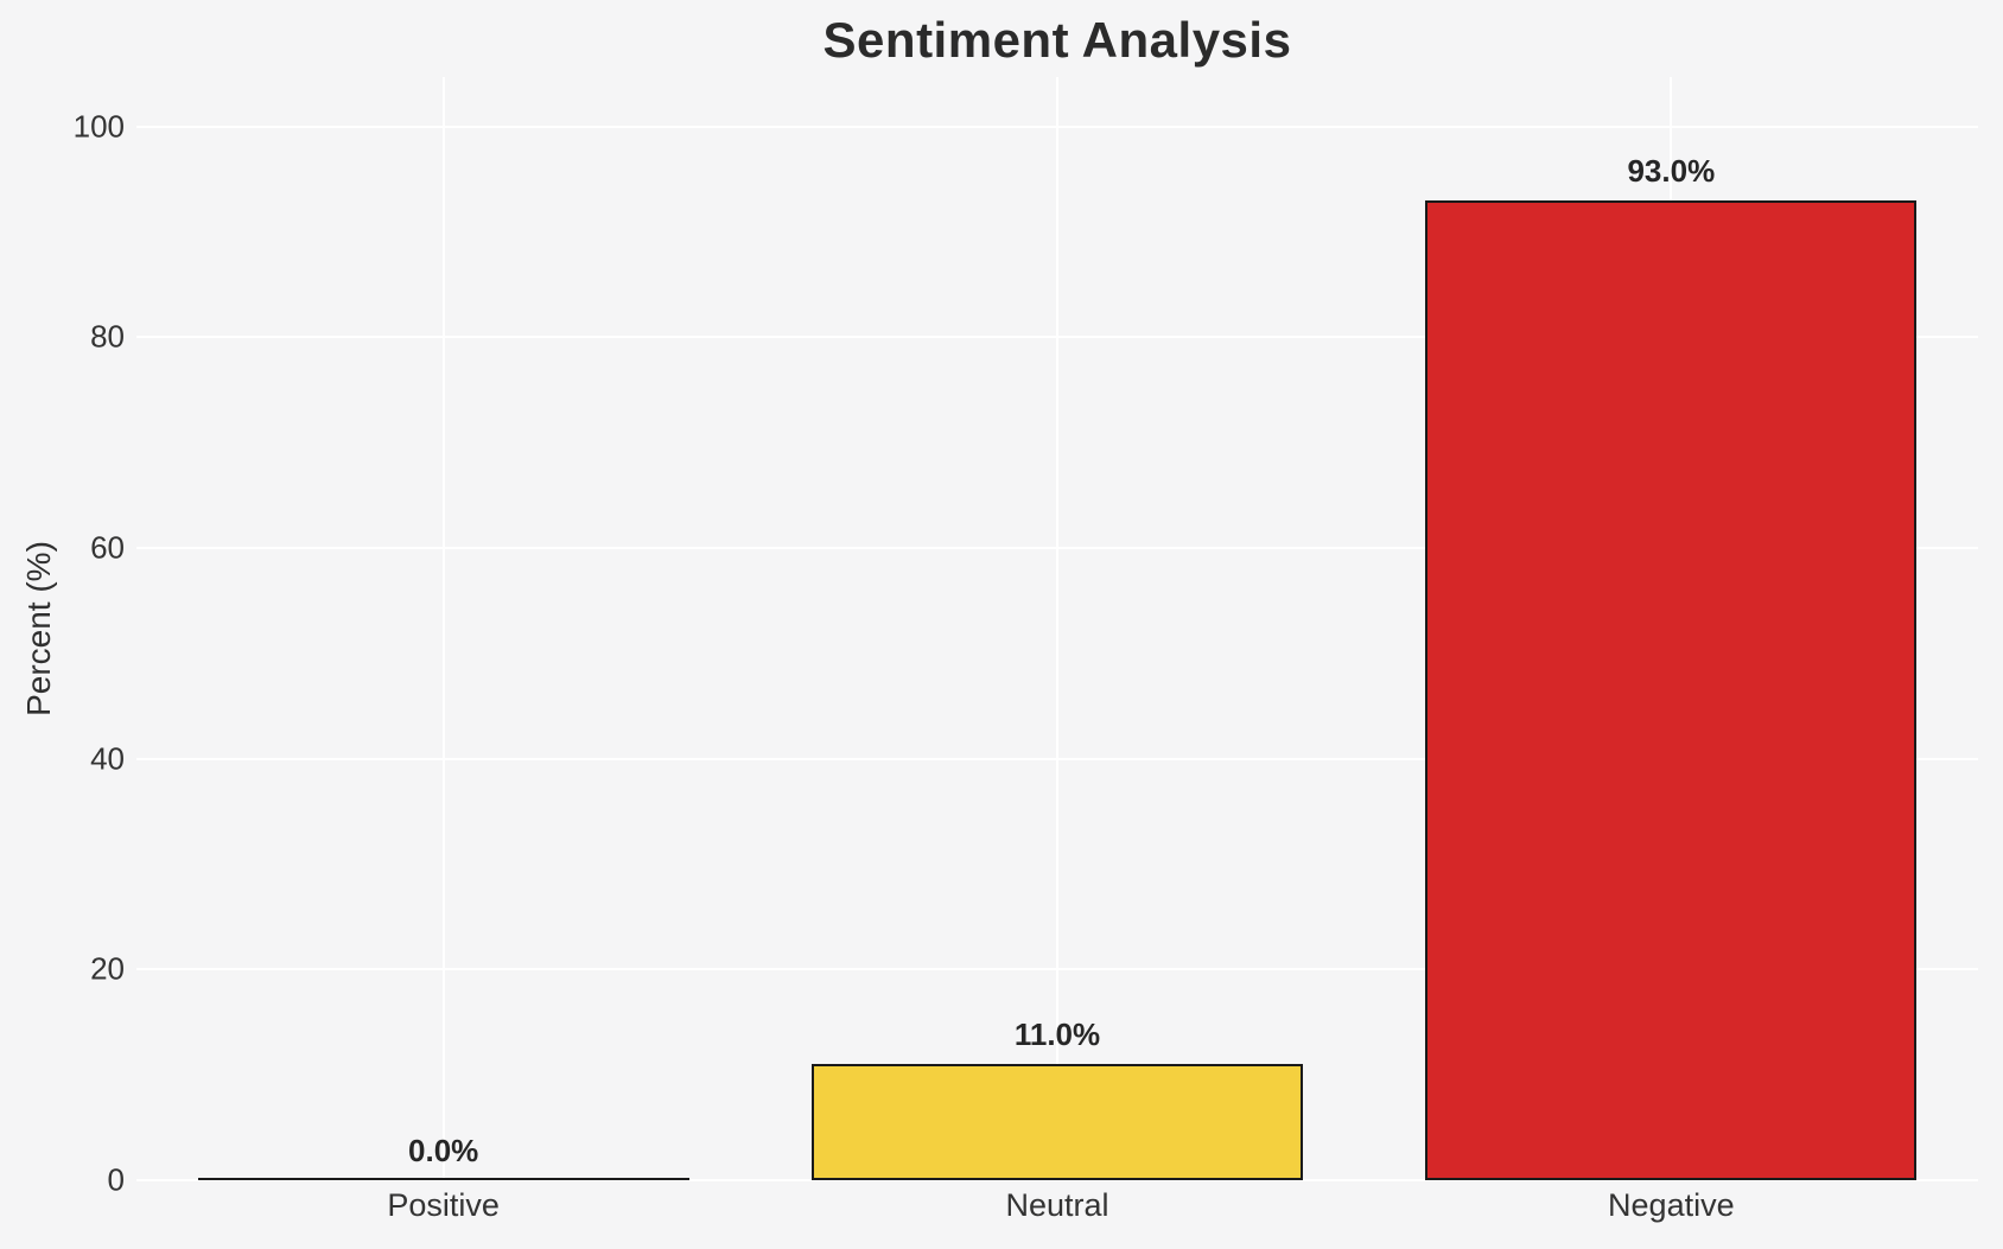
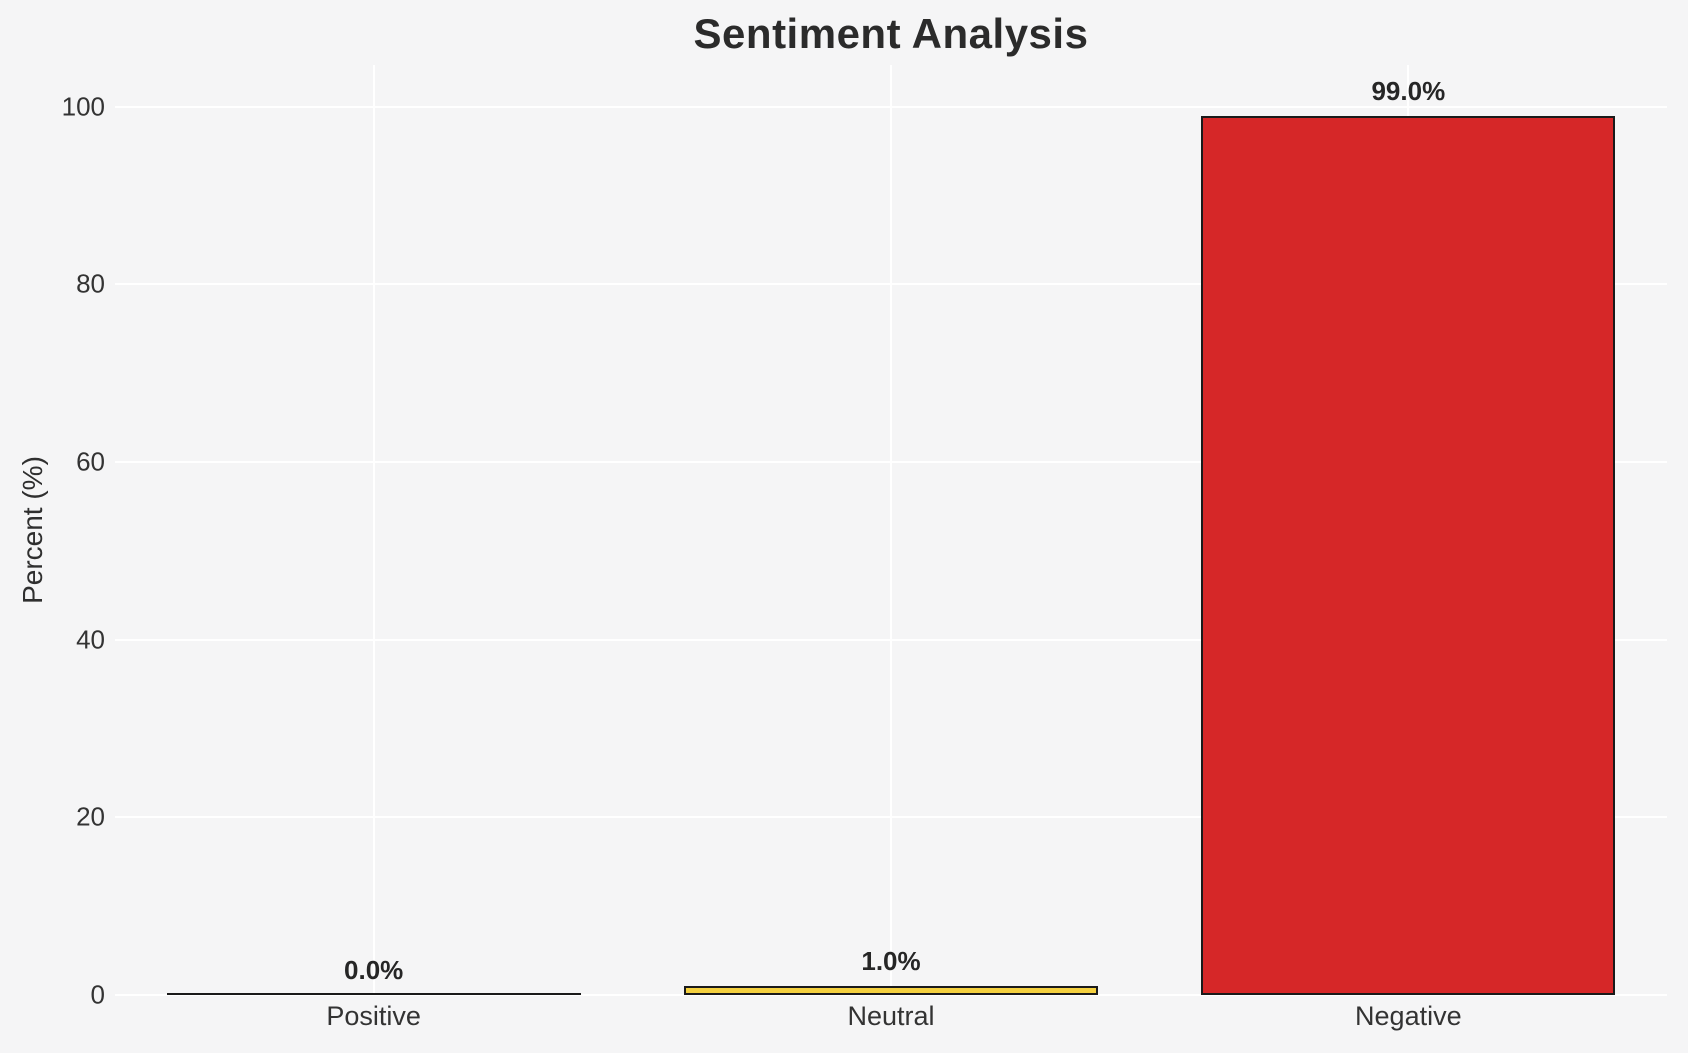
Neutral: 11.0% -> 1.0%
Negative: 93.0% -> 99.0%
